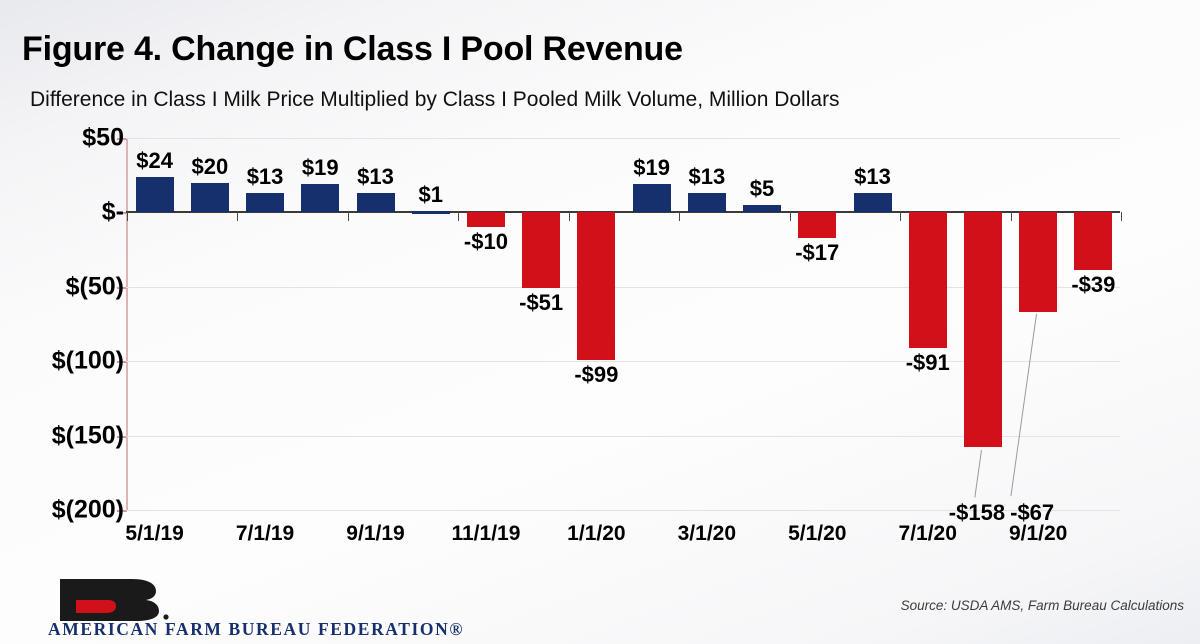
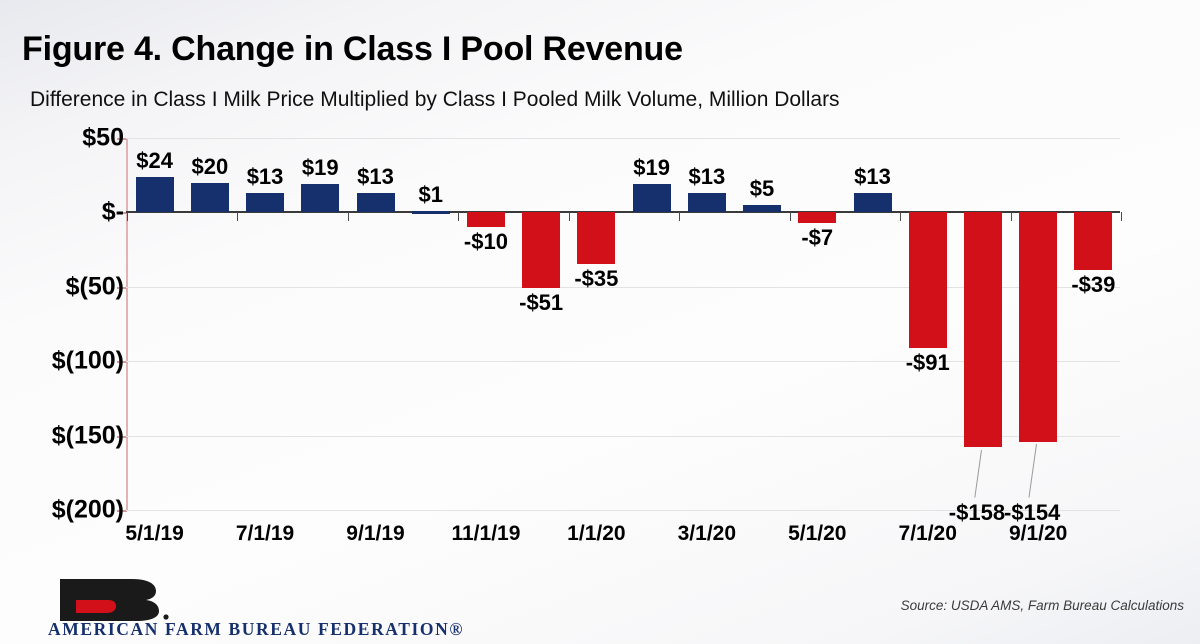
1/1/20: -$99 -> -$35
5/1/20: -$17 -> -$7
9/1/20: -$67 -> -$154
